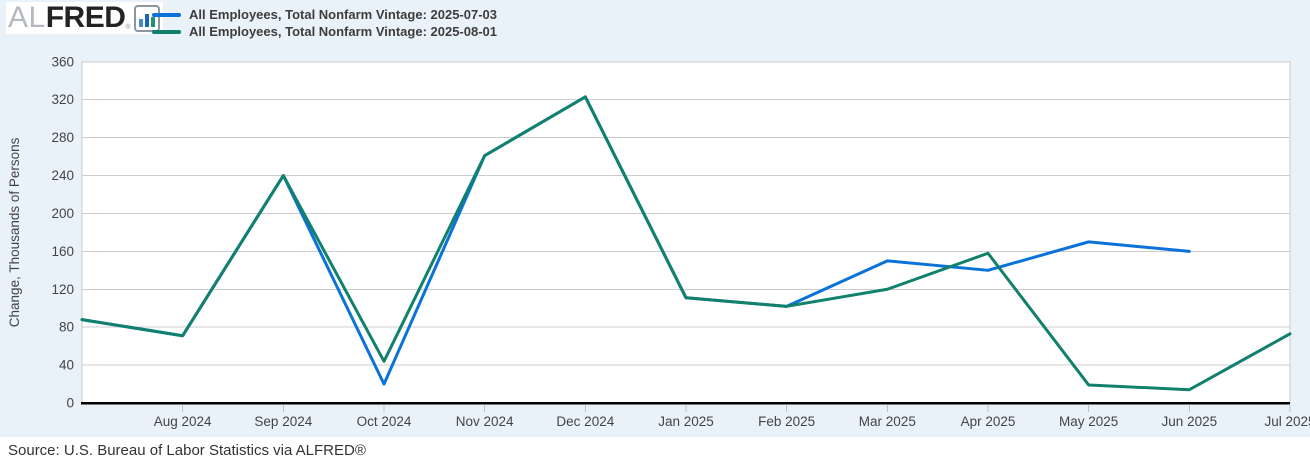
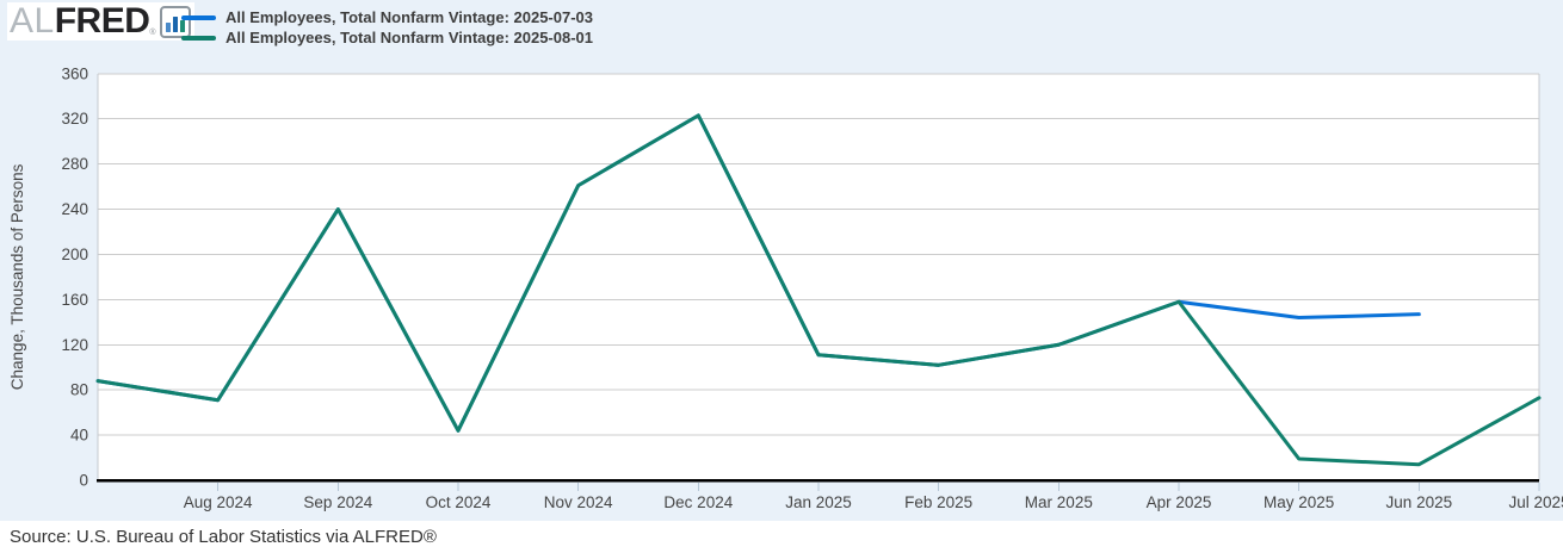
All Employees, Total Nonfarm Vintage: 2025-07-03/Oct 2024: 20 -> 40
All Employees, Total Nonfarm Vintage: 2025-07-03/Mar 2025: 150 -> 120
All Employees, Total Nonfarm Vintage: 2025-07-03/Apr 2025: 140 -> 160
All Employees, Total Nonfarm Vintage: 2025-07-03/May 2025: 170 -> 140
All Employees, Total Nonfarm Vintage: 2025-07-03/Jun 2025: 160 -> 150
